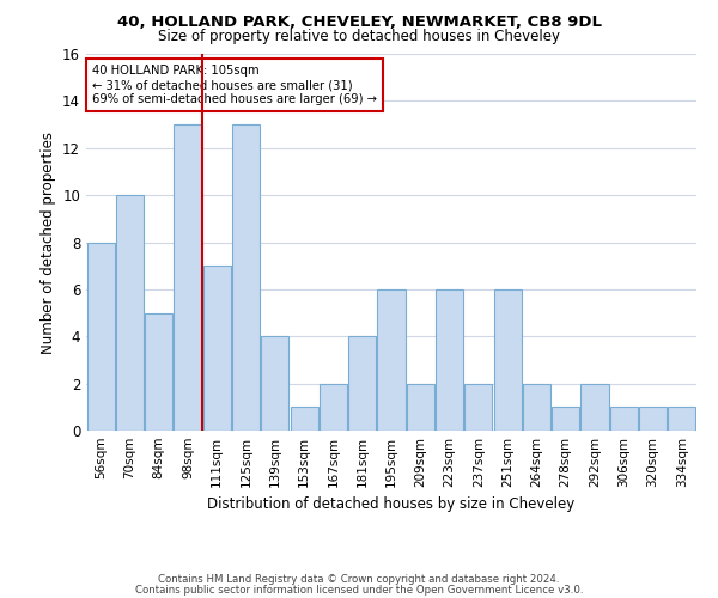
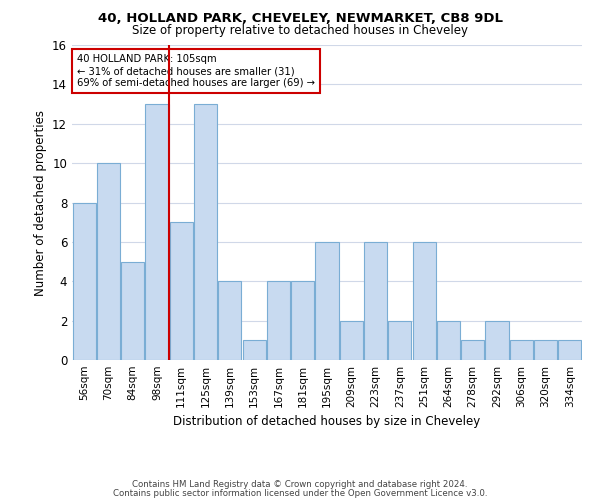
167sqm: 2 -> 4
